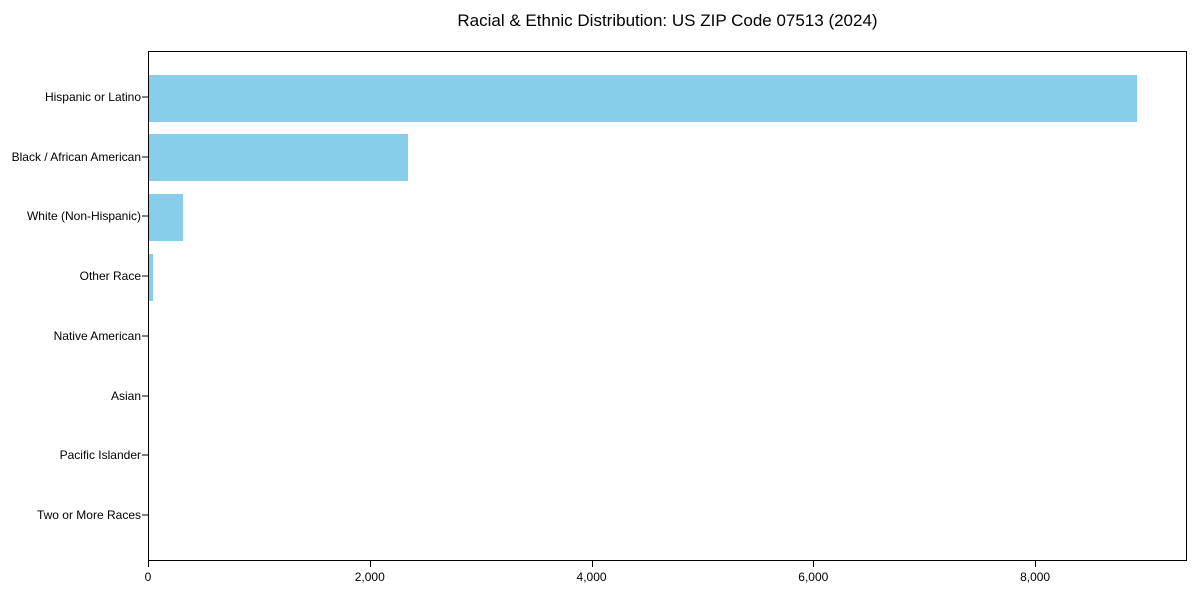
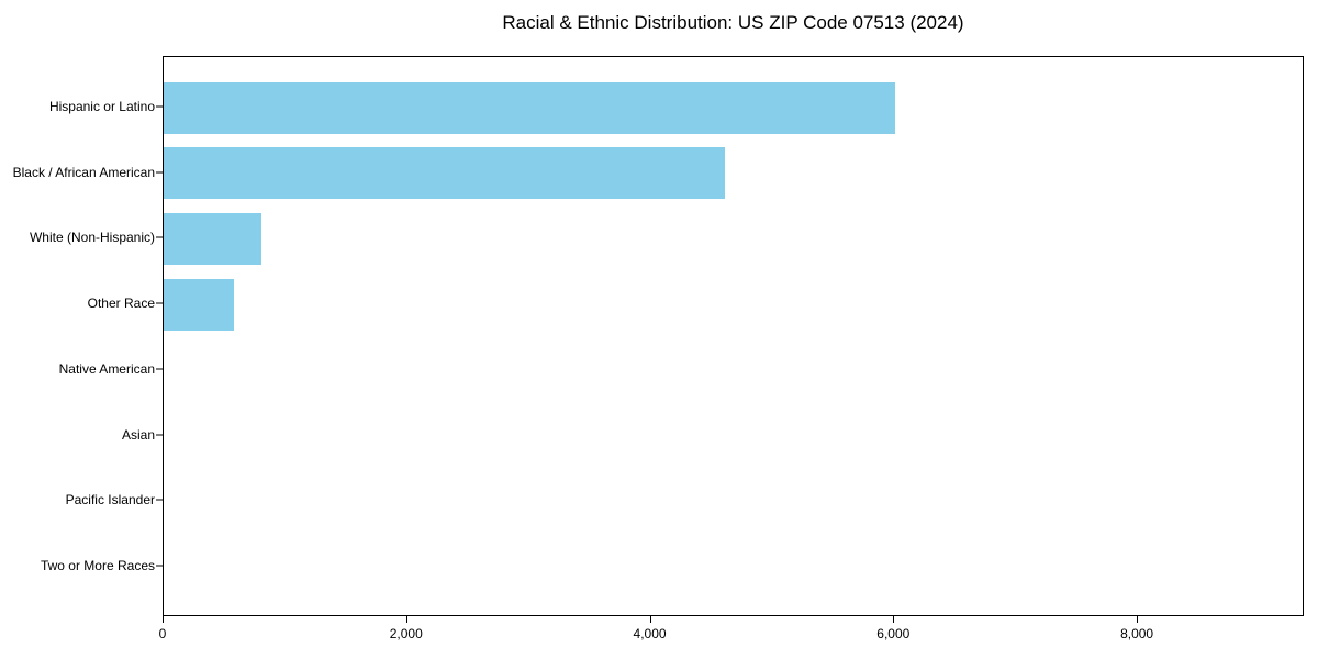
Hispanic or Latino: 8910 -> 6010
Black / African American: 2340 -> 4610
White (Non-Hispanic): 310 -> 800
Other Race: 40 -> 580
